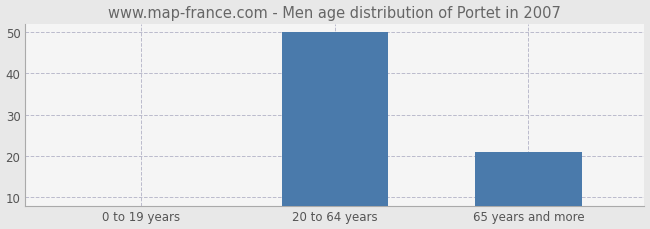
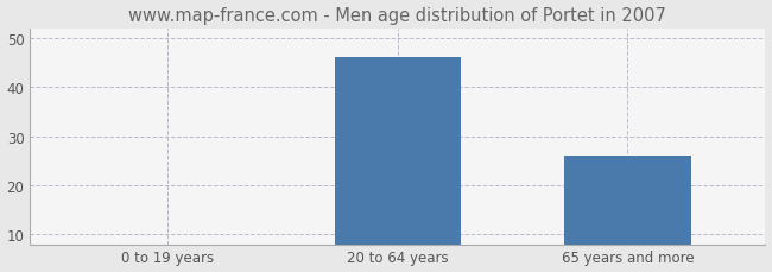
20 to 64 years: 50 -> 46
65 years and more: 21 -> 26
